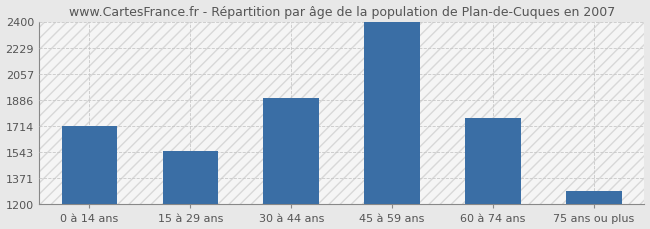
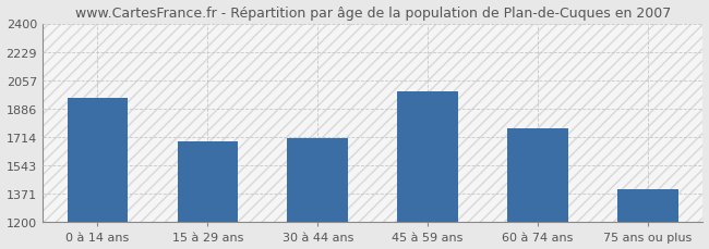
0 à 14 ans: 1710 -> 1950
15 à 29 ans: 1550 -> 1690
30 à 44 ans: 1900 -> 1710
45 à 59 ans: 2400 -> 1990
75 ans ou plus: 1290 -> 1400
